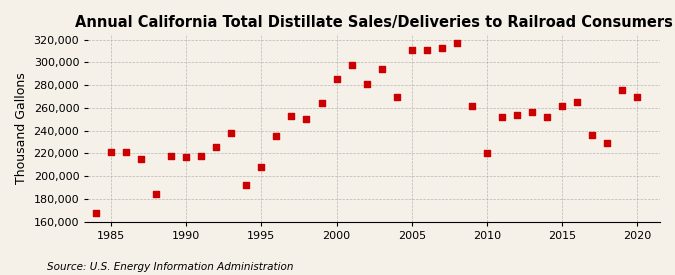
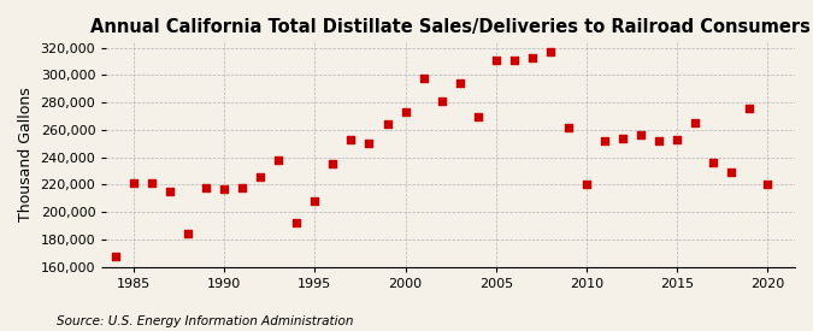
2000: 285,000 -> 273,000
2015: 262,000 -> 253,000
2020: 270,000 -> 220,000
